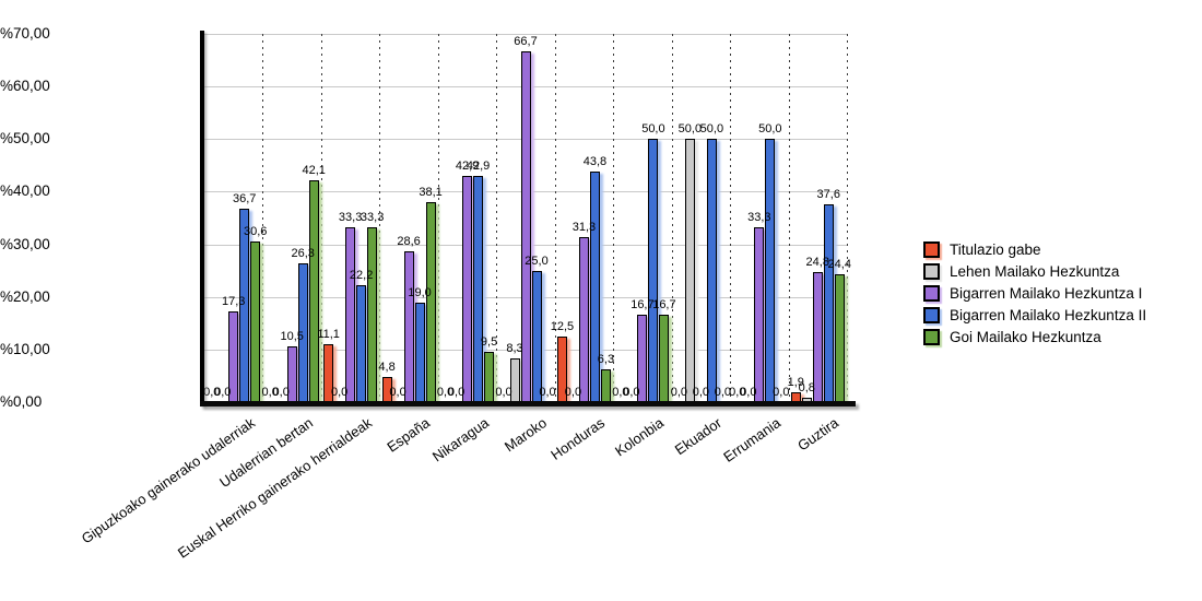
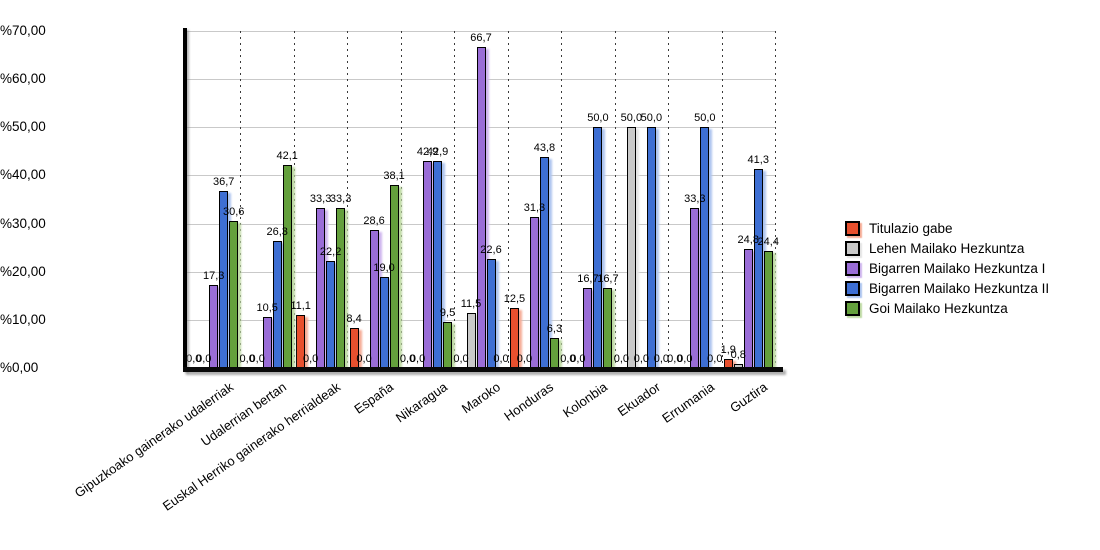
Titulazio gabe/España: 4,8 -> 8,4
Lehen Mailako Hezkuntza/Maroko: 8,3 -> 11,5
Bigarren Mailako Hezkuntza II/Maroko: 25,0 -> 22,6
Bigarren Mailako Hezkuntza II/Guztira: 37,6 -> 41,3
